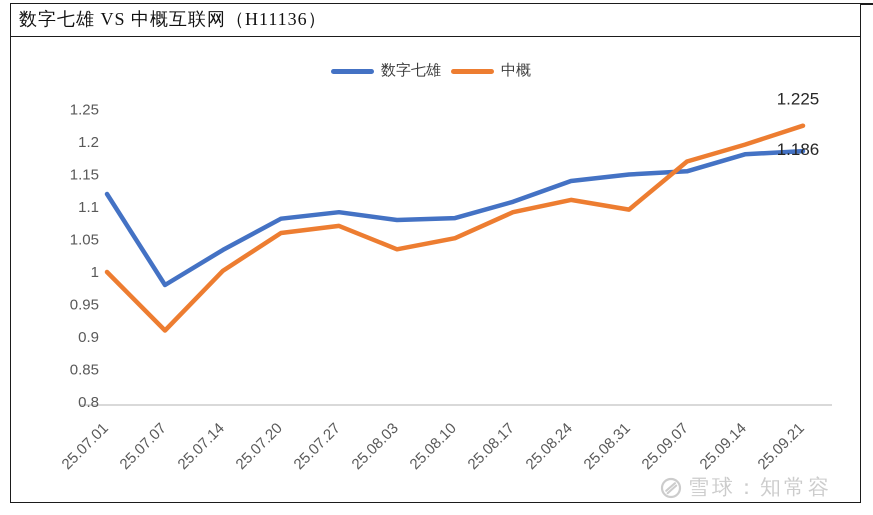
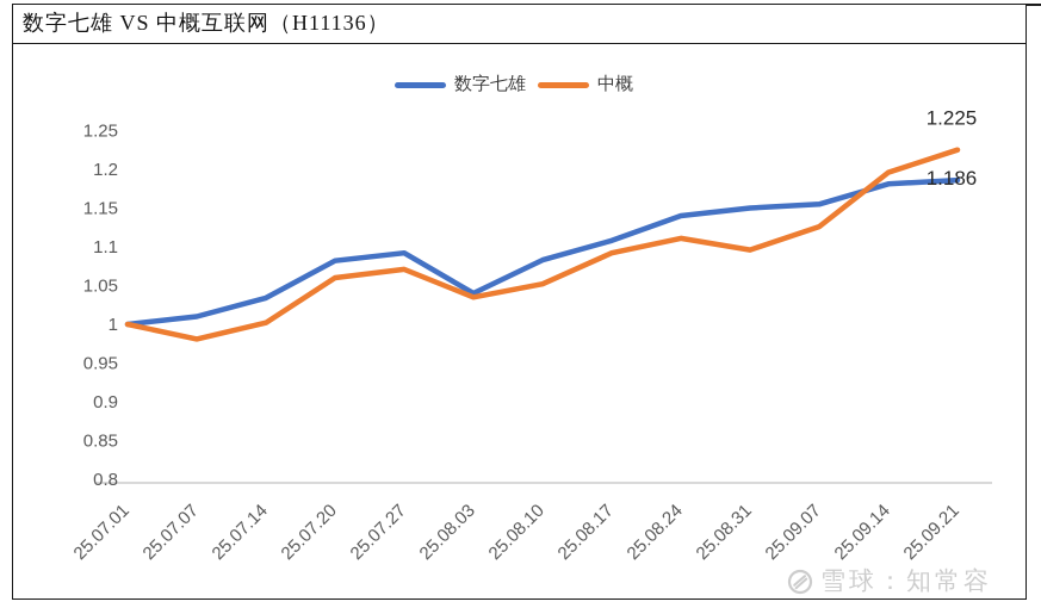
数字七雄/25.07.01: 1.12 -> 1.00
数字七雄/25.07.07: 0.98 -> 1.01
中概/25.07.07: 0.91 -> 0.98
数字七雄/25.08.03: 1.08 -> 1.04
中概/25.09.07: 1.17 -> 1.13
